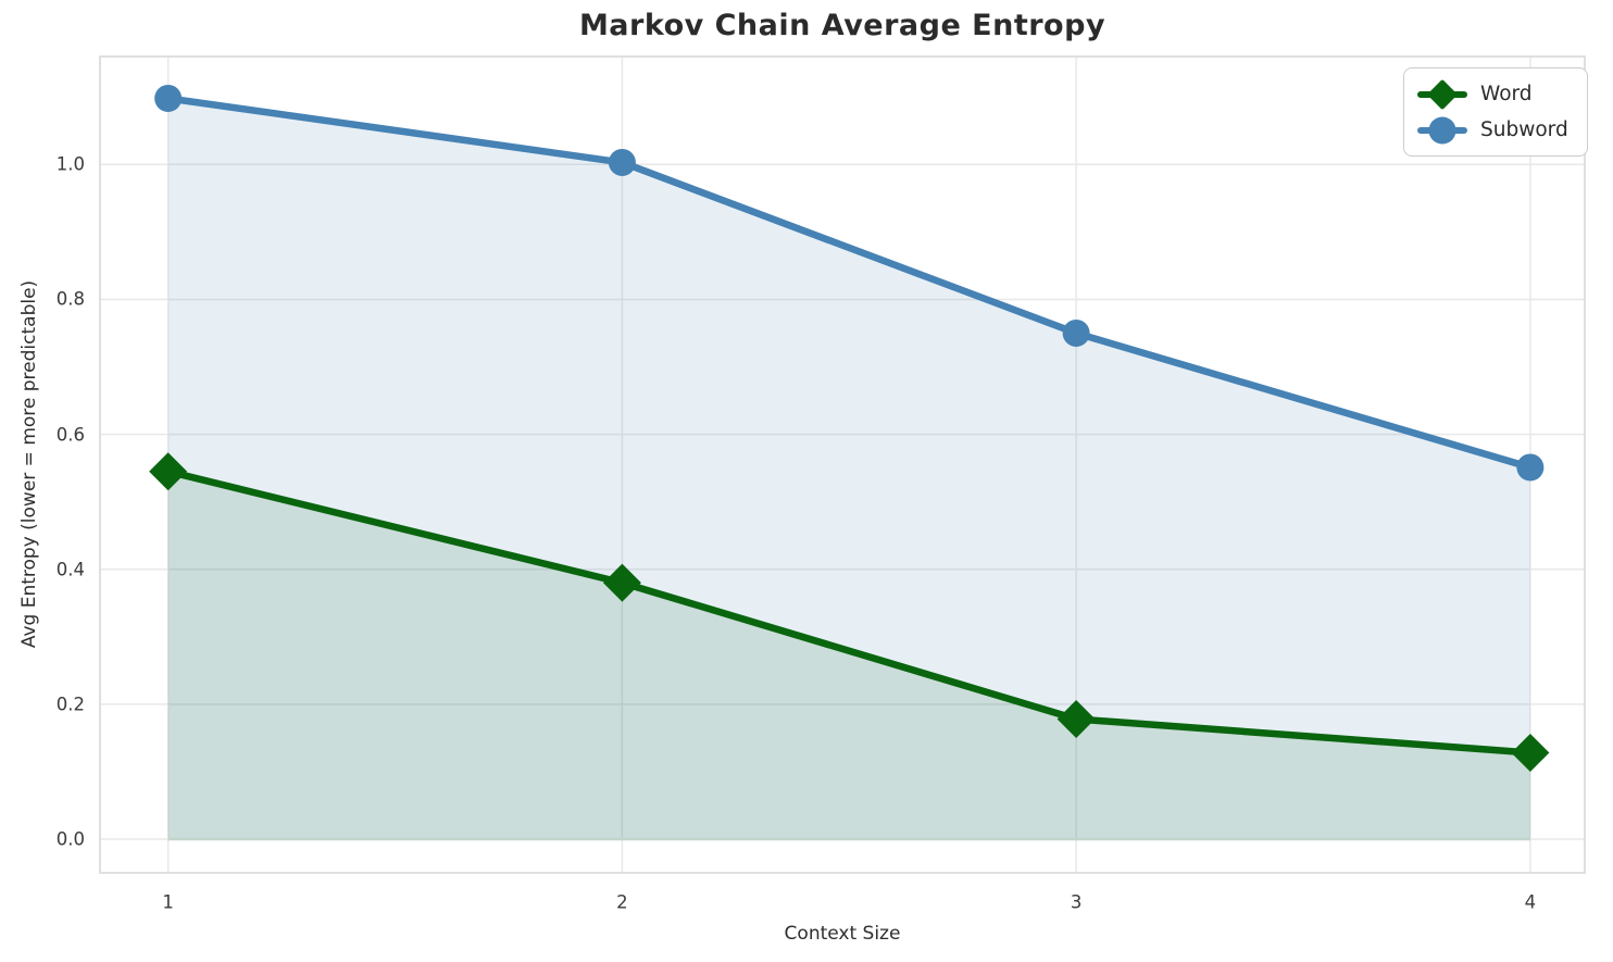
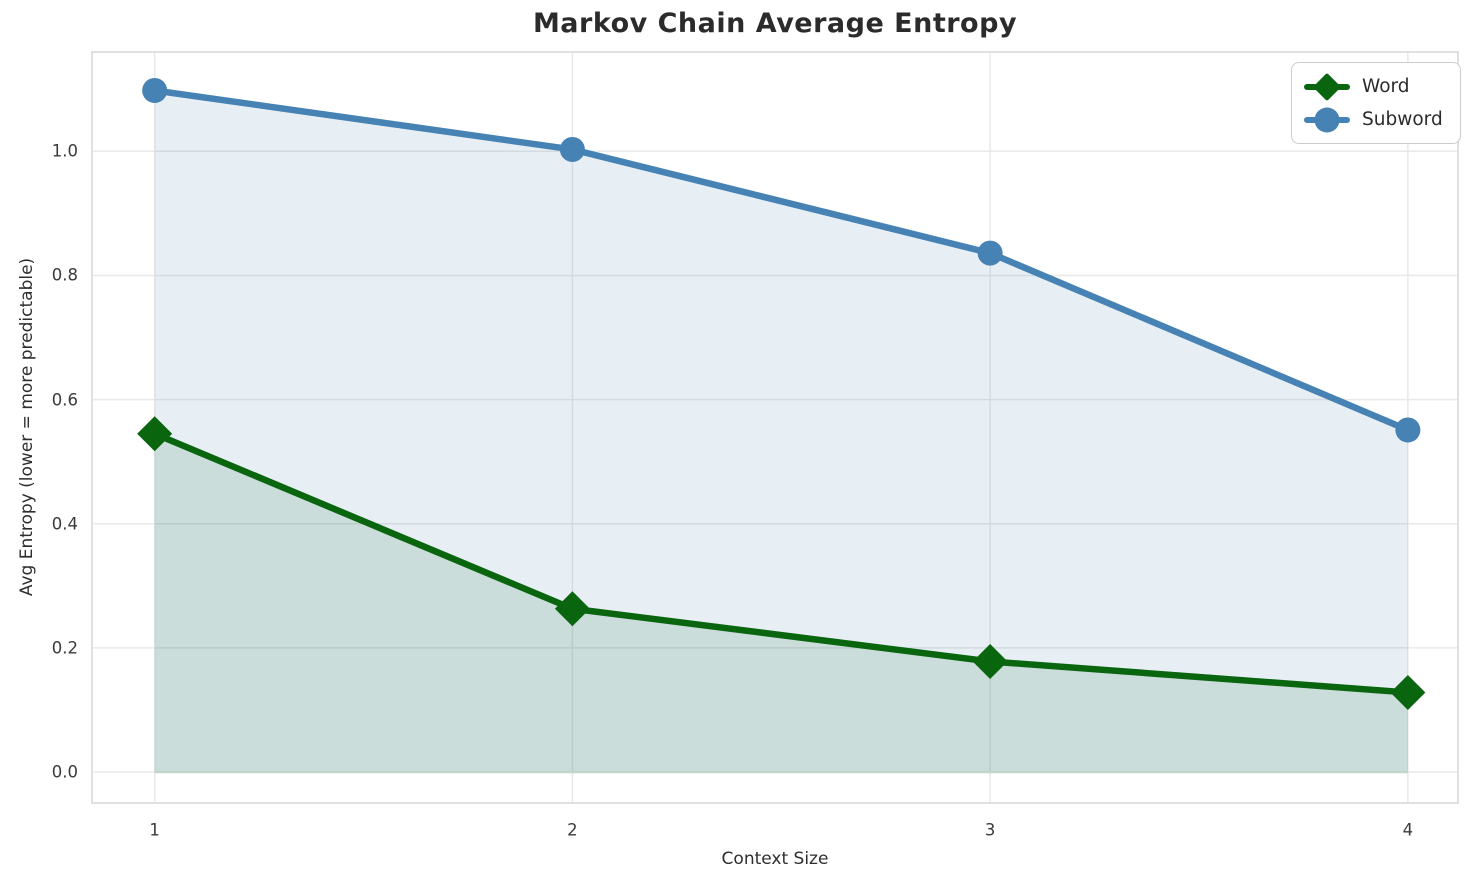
Word/2: 0.38 -> 0.26
Subword/3: 0.75 -> 0.84
